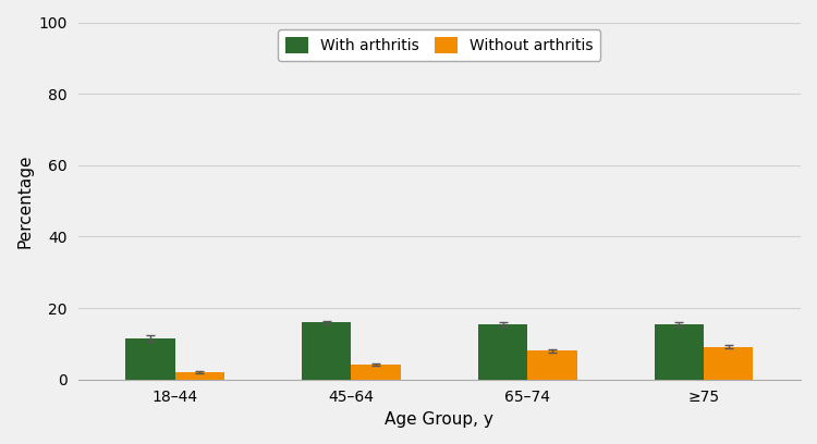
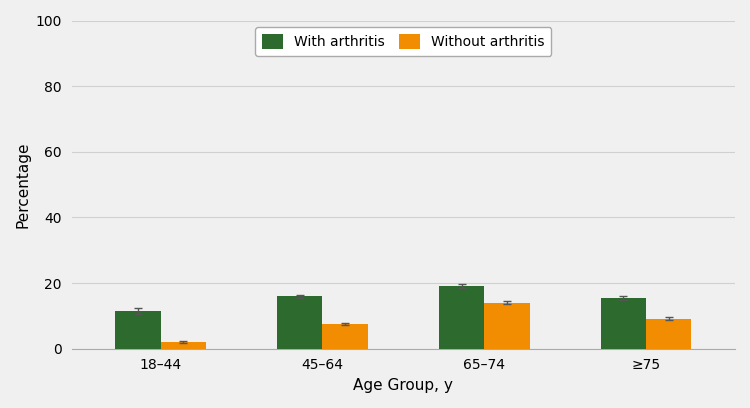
Without arthritis/45–64: 4.2 -> 7.5
With arthritis/65–74: 15.5 -> 19.0
Without arthritis/65–74: 8.0 -> 14.0
